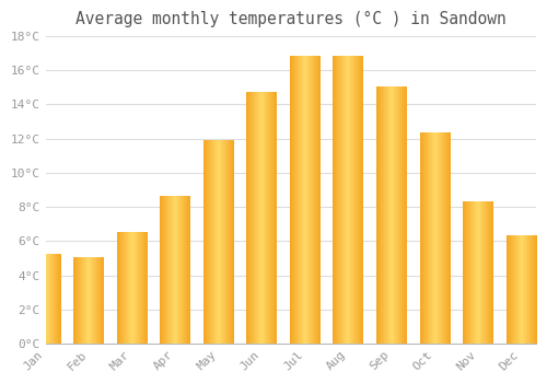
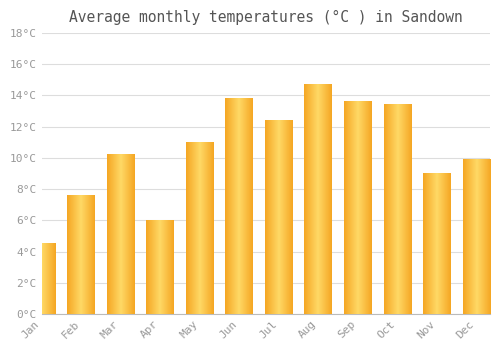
Jan: 5.2°C -> 4.5°C
Feb: 5.0°C -> 7.6°C
Mar: 6.5°C -> 10.2°C
Apr: 8.6°C -> 6.0°C
May: 11.9°C -> 11.0°C
Jun: 14.7°C -> 13.8°C
Jul: 16.8°C -> 12.4°C
Aug: 16.8°C -> 14.7°C
Sep: 15.0°C -> 13.6°C
Oct: 12.3°C -> 13.4°C
Nov: 8.3°C -> 9.0°C
Dec: 6.3°C -> 9.9°C
